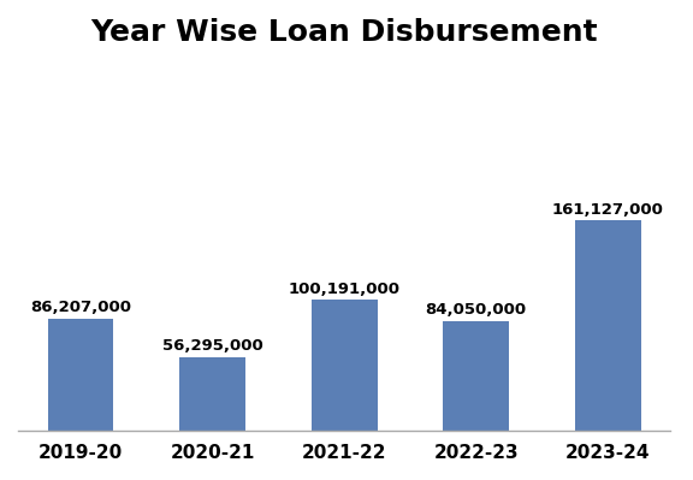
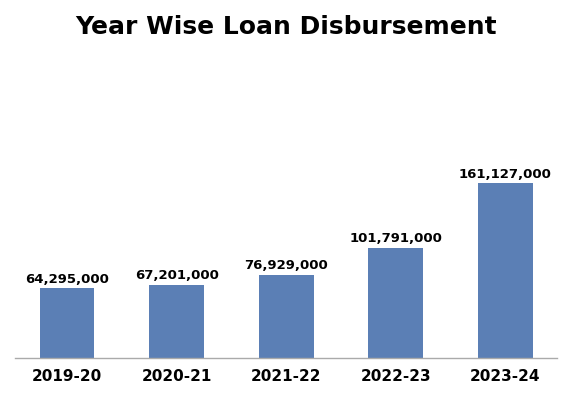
2019-20: 86,207,000 -> 64,295,000
2020-21: 56,295,000 -> 67,201,000
2021-22: 100,191,000 -> 76,929,000
2022-23: 84,050,000 -> 101,791,000
